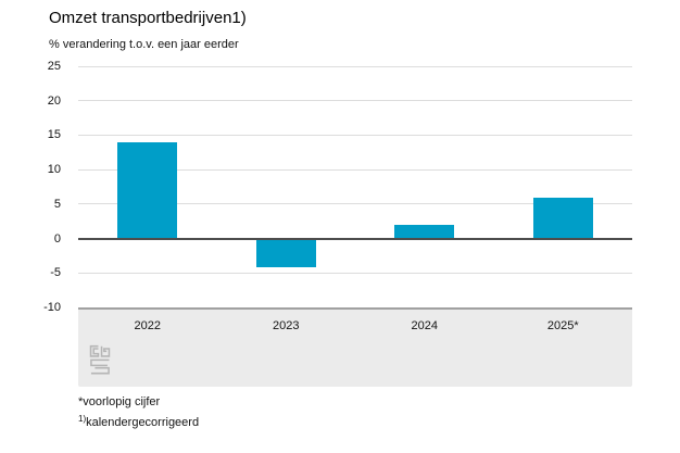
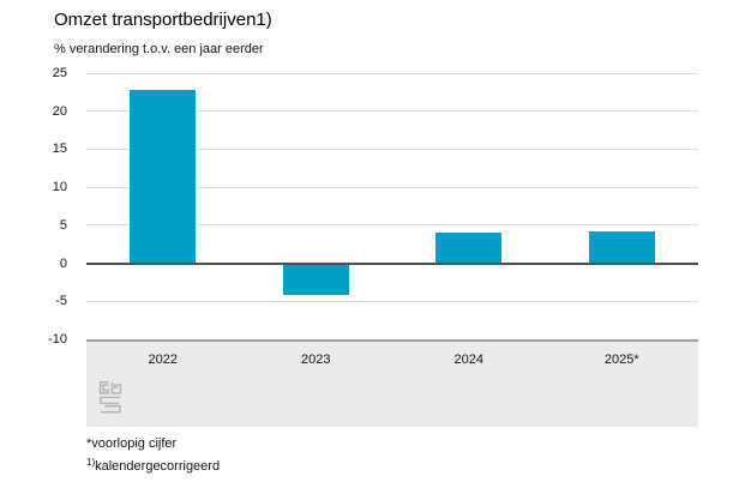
2022: 14 -> 23
2024: 2 -> 4
2025*: 6 -> 4
